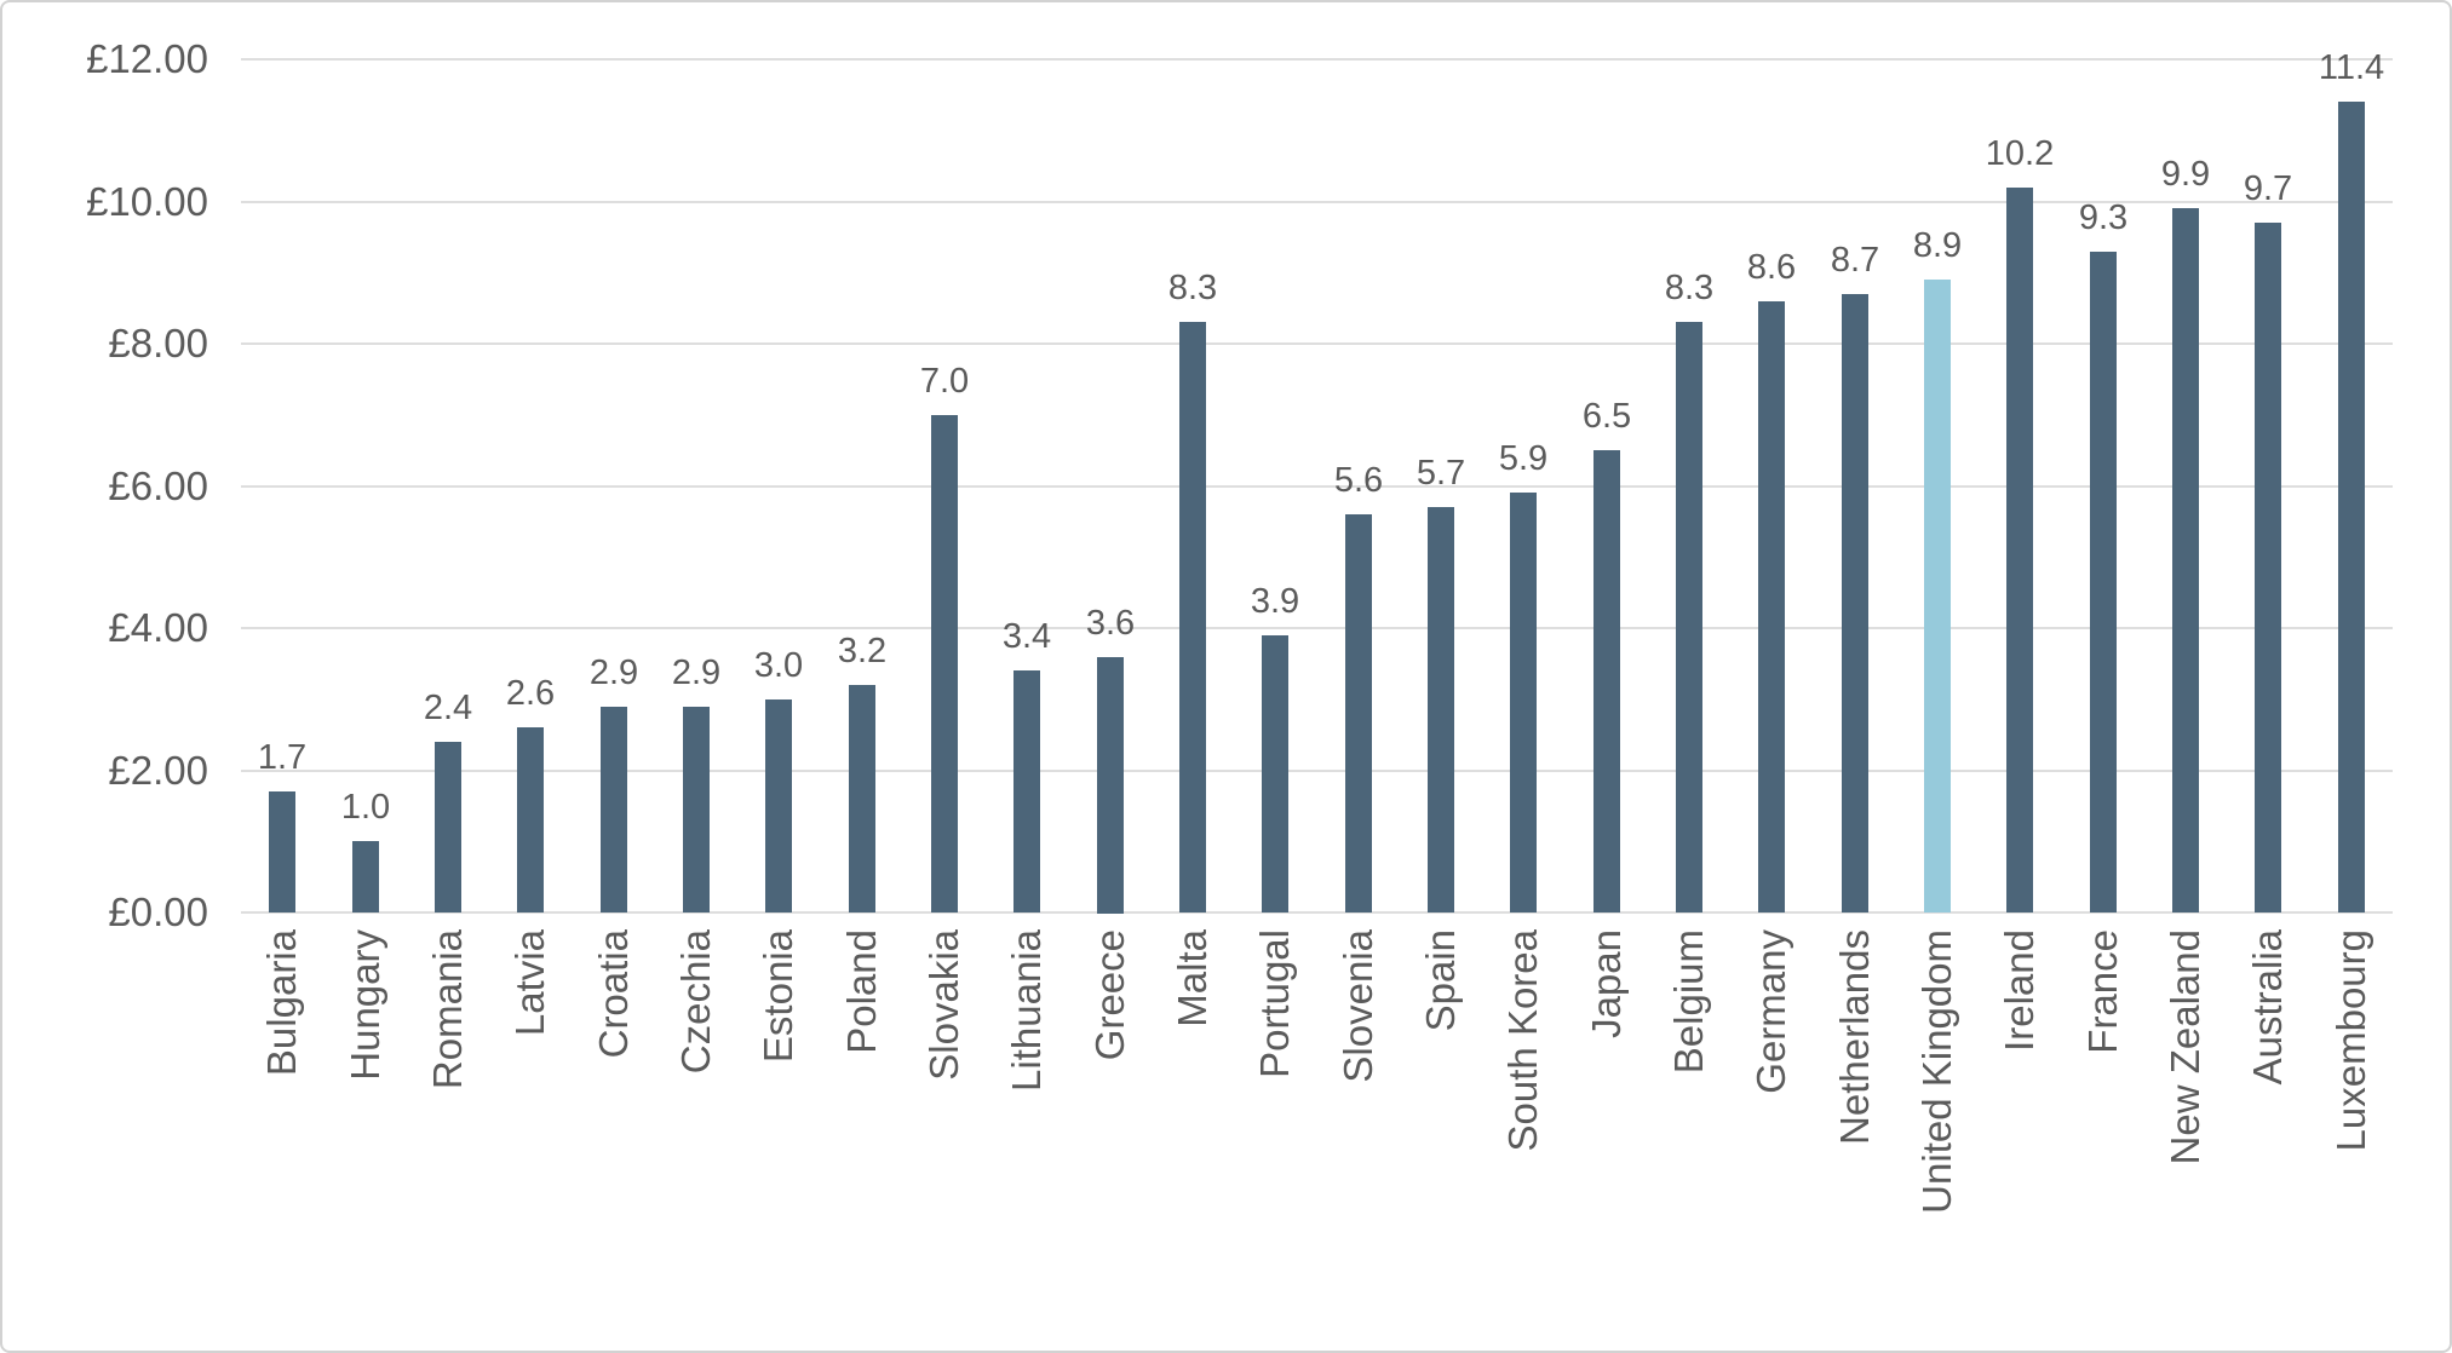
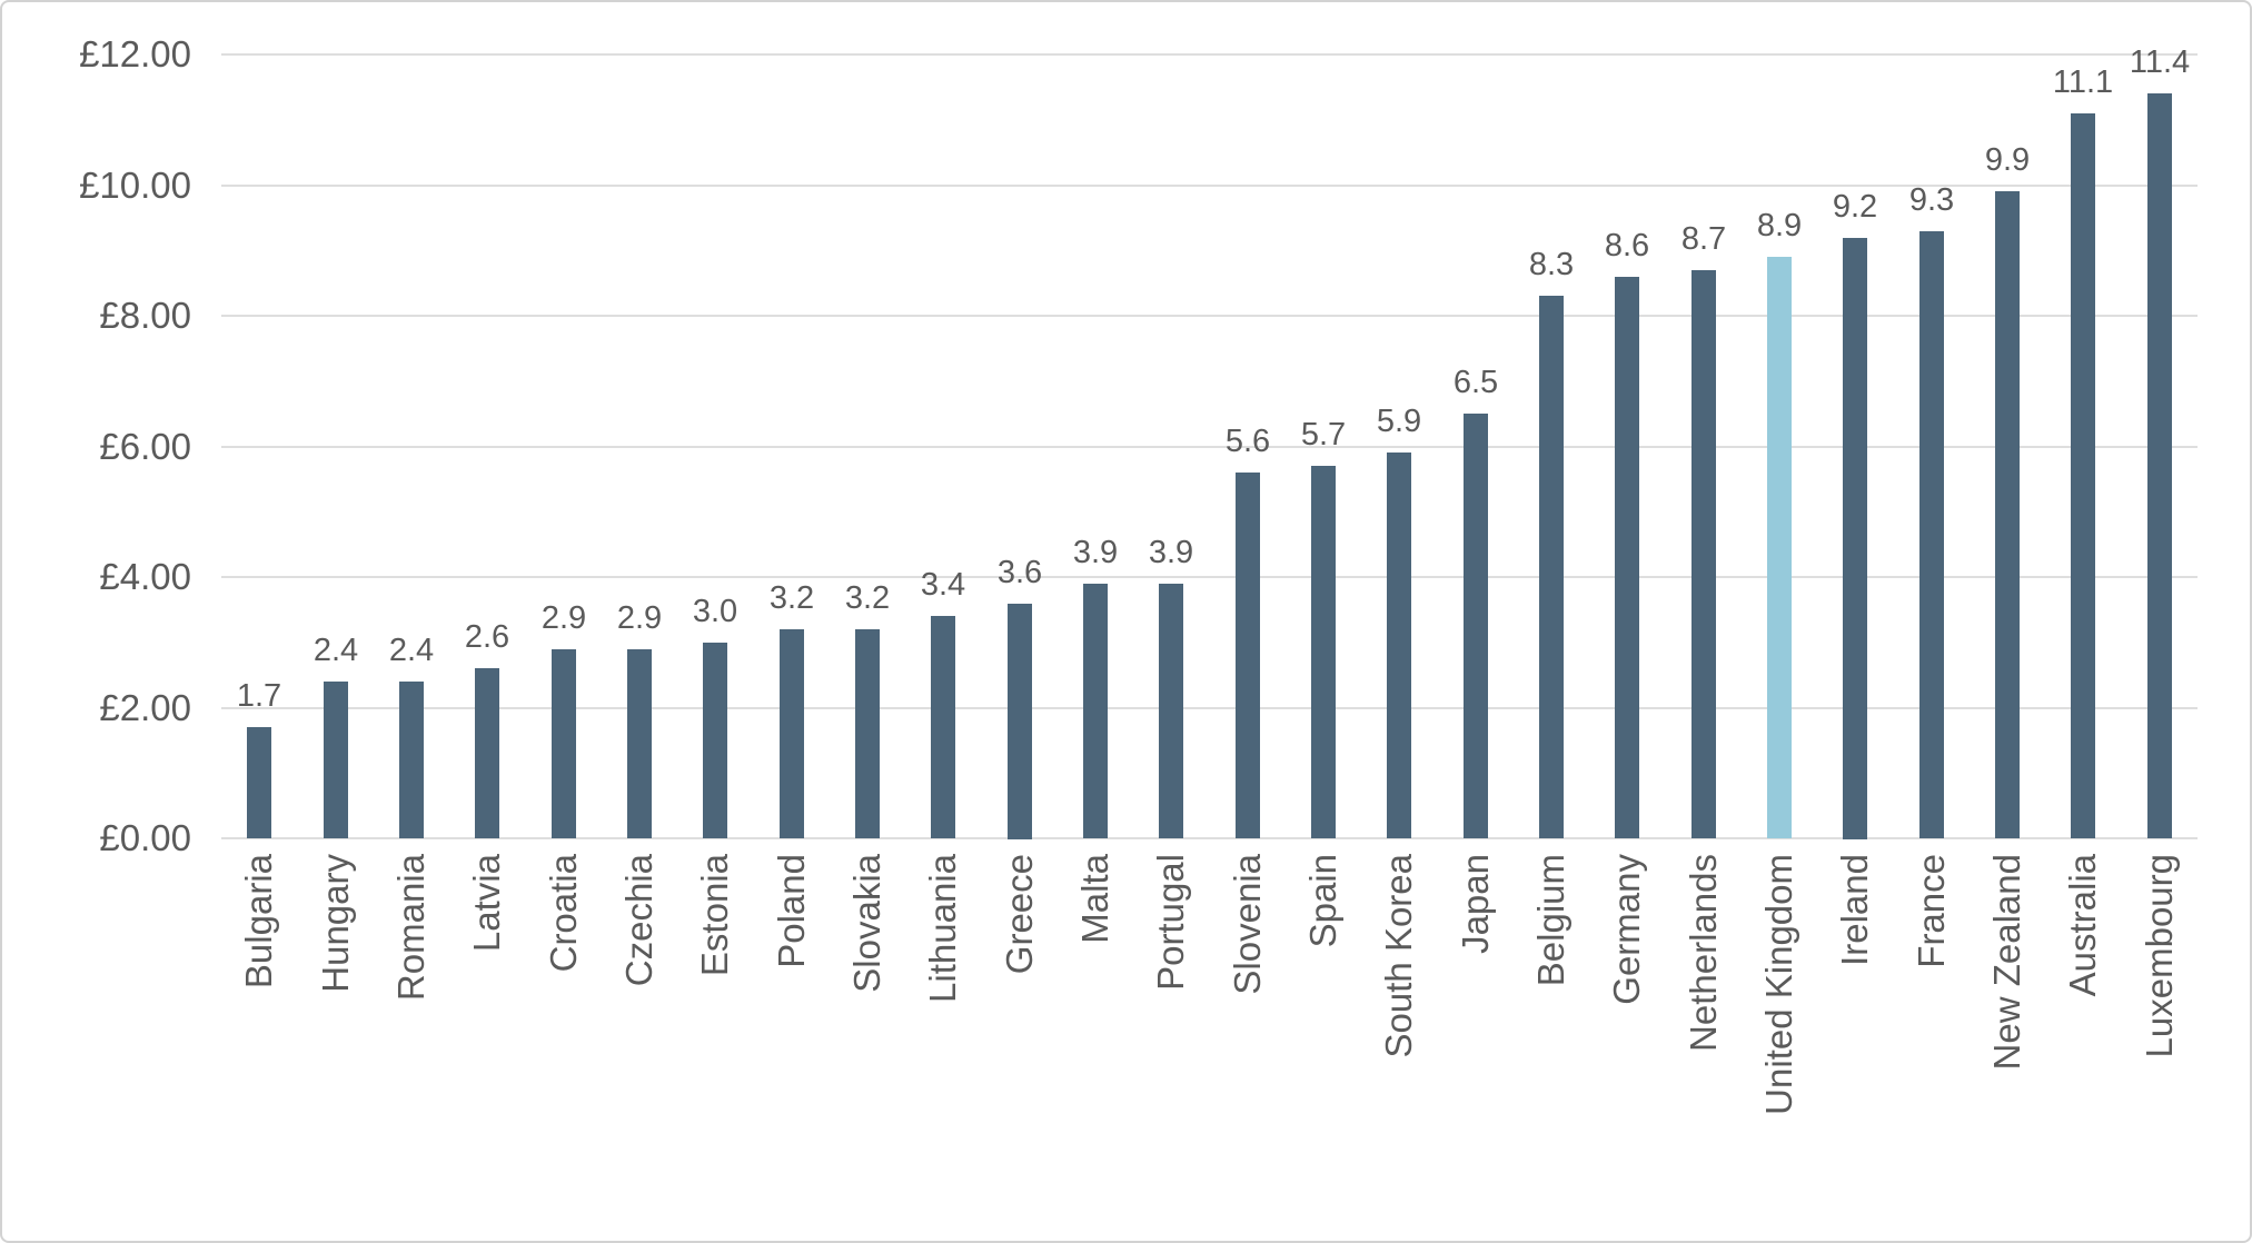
Hungary: 1.0 -> 2.4
Slovakia: 7.0 -> 3.2
Malta: 8.3 -> 3.9
Ireland: 10.2 -> 9.2
Australia: 9.7 -> 11.1
